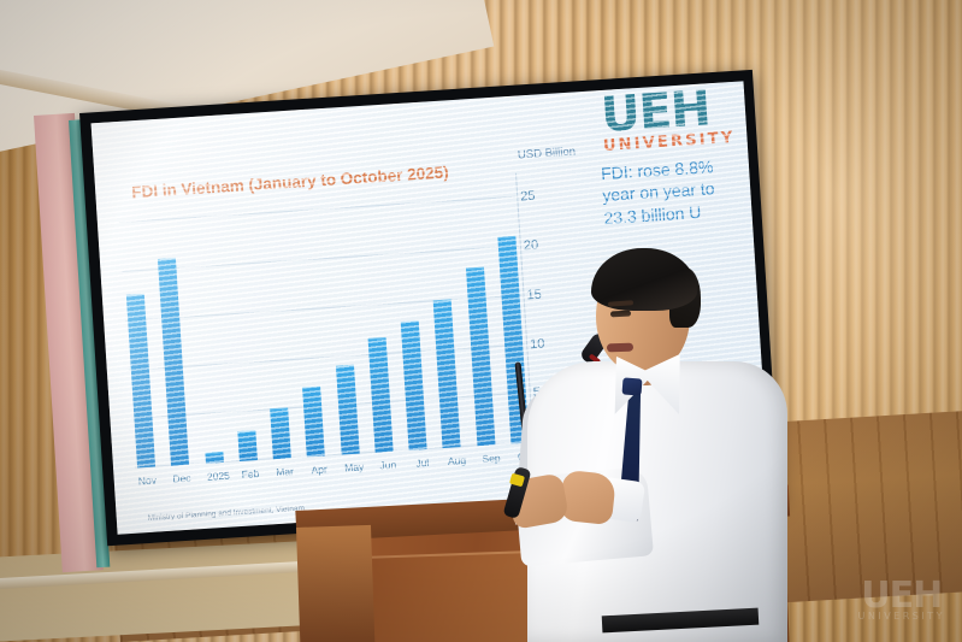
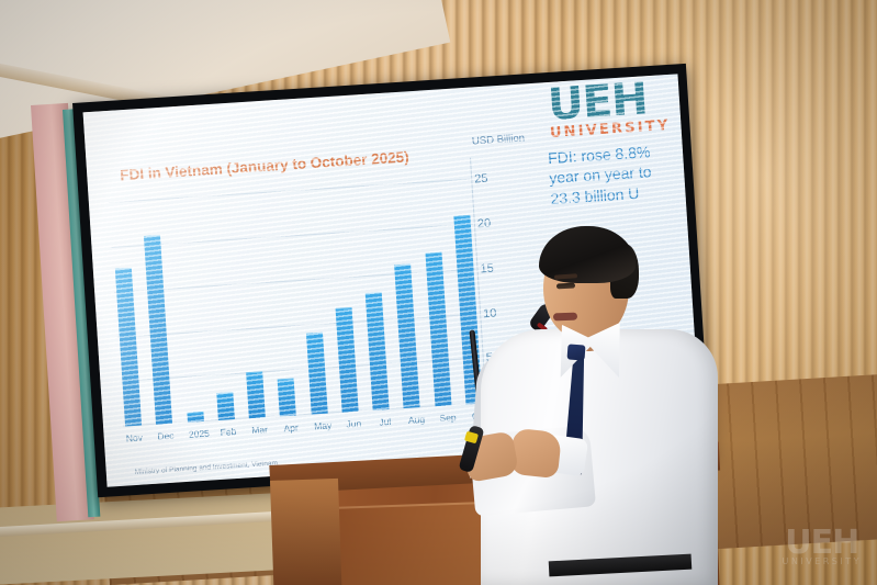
Apr: 7 -> 4
Aug: 15 -> 16
Sep: 18 -> 17
